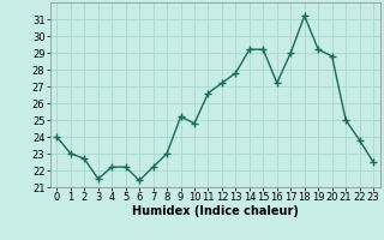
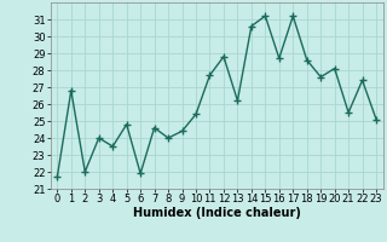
0: 24.0 -> 21.7
1: 23.0 -> 26.8
2: 22.7 -> 22.0
3: 21.5 -> 24.0
4: 22.2 -> 23.5
5: 22.2 -> 24.8
6: 21.4 -> 21.9
7: 22.2 -> 24.6
8: 23.0 -> 24.0
9: 25.2 -> 24.4
10: 24.8 -> 25.4
11: 26.6 -> 27.7
12: 27.2 -> 28.8
13: 27.8 -> 26.2
14: 29.2 -> 30.6
15: 29.2 -> 31.2
16: 27.2 -> 28.7
17: 29.0 -> 31.2
18: 31.2 -> 28.6
19: 29.2 -> 27.6
20: 28.8 -> 28.1
21: 25.0 -> 25.5
22: 23.8 -> 27.4
23: 22.5 -> 25.1
